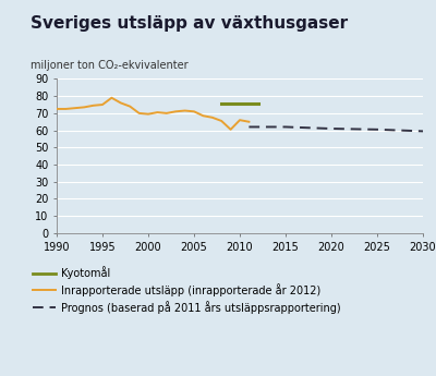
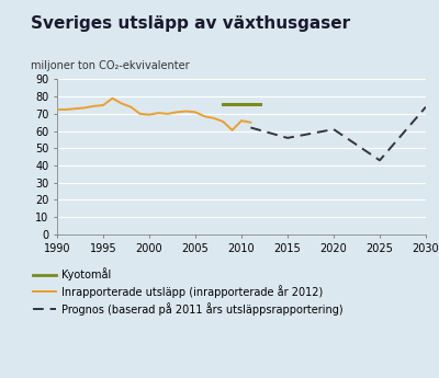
Prognos (baserad på 2011 års utsläppsrapportering)/2015: 62 -> 56
Prognos (baserad på 2011 års utsläppsrapportering)/2025: 60 -> 43
Prognos (baserad på 2011 års utsläppsrapportering)/2030: 60 -> 74
